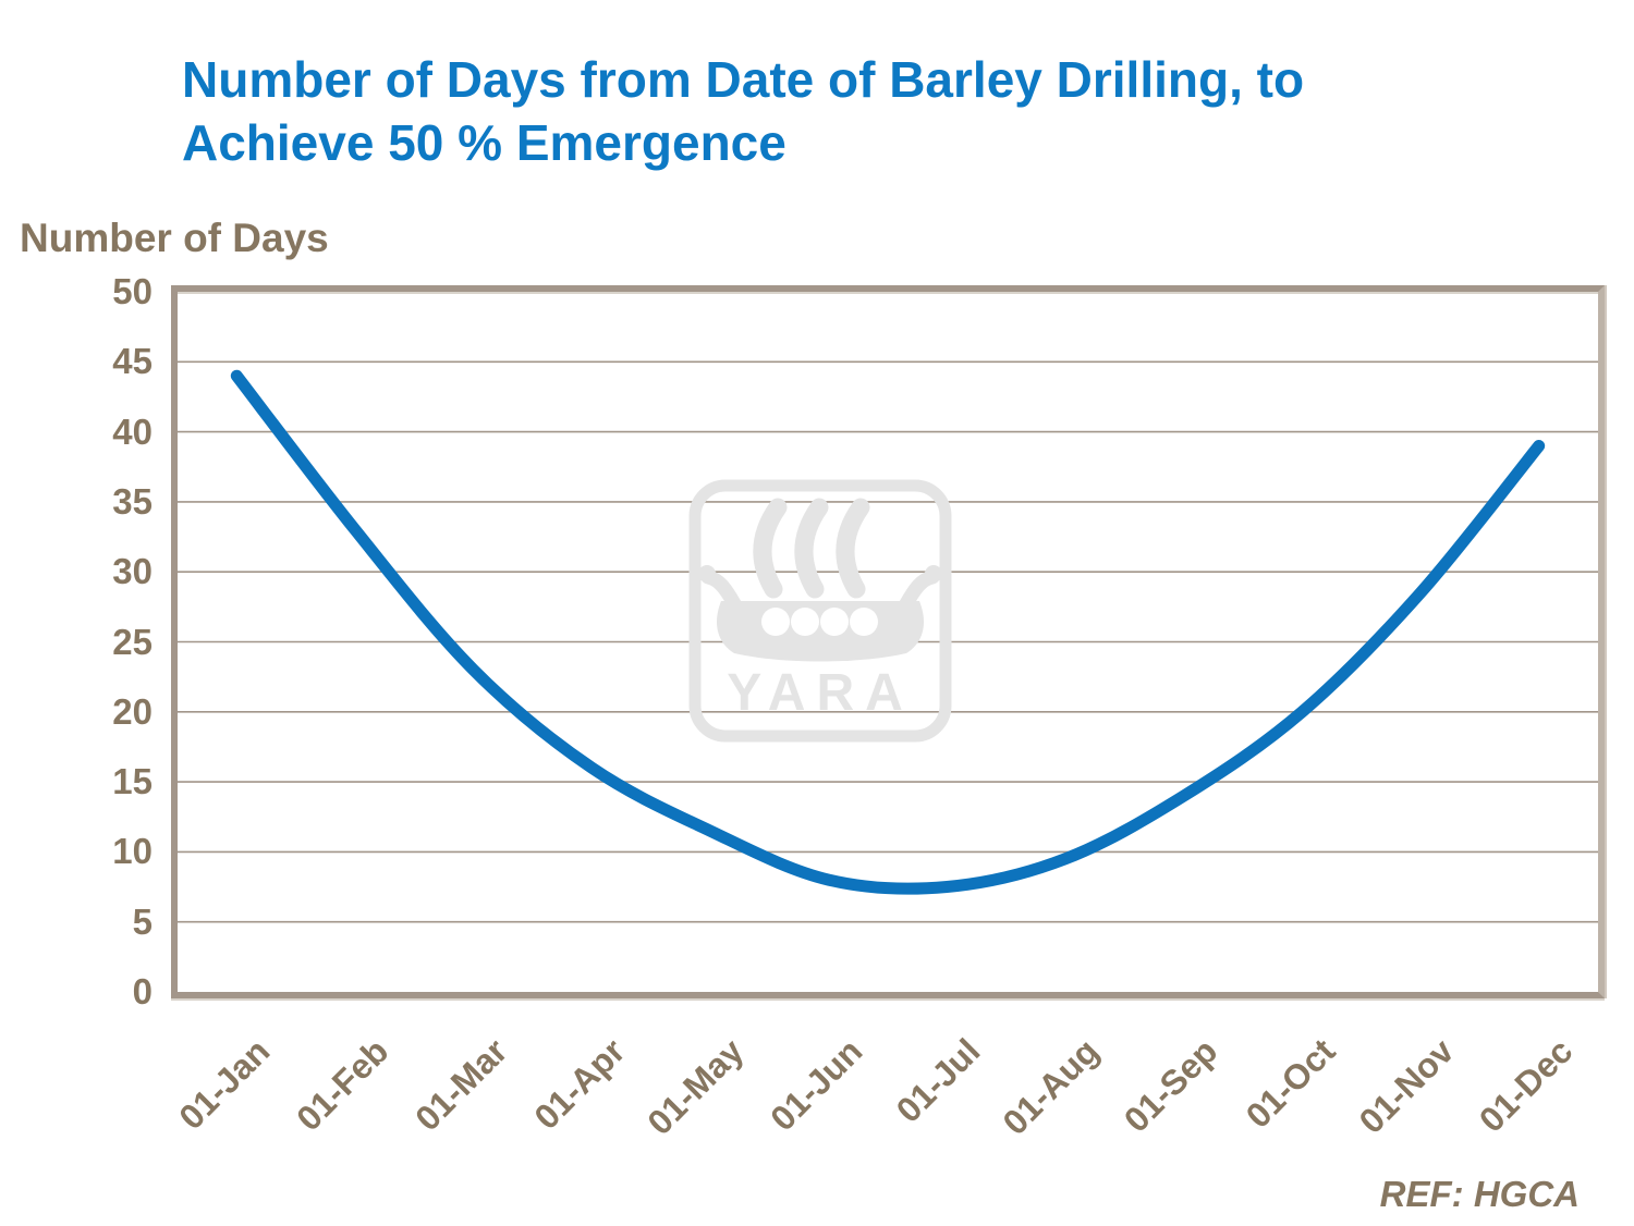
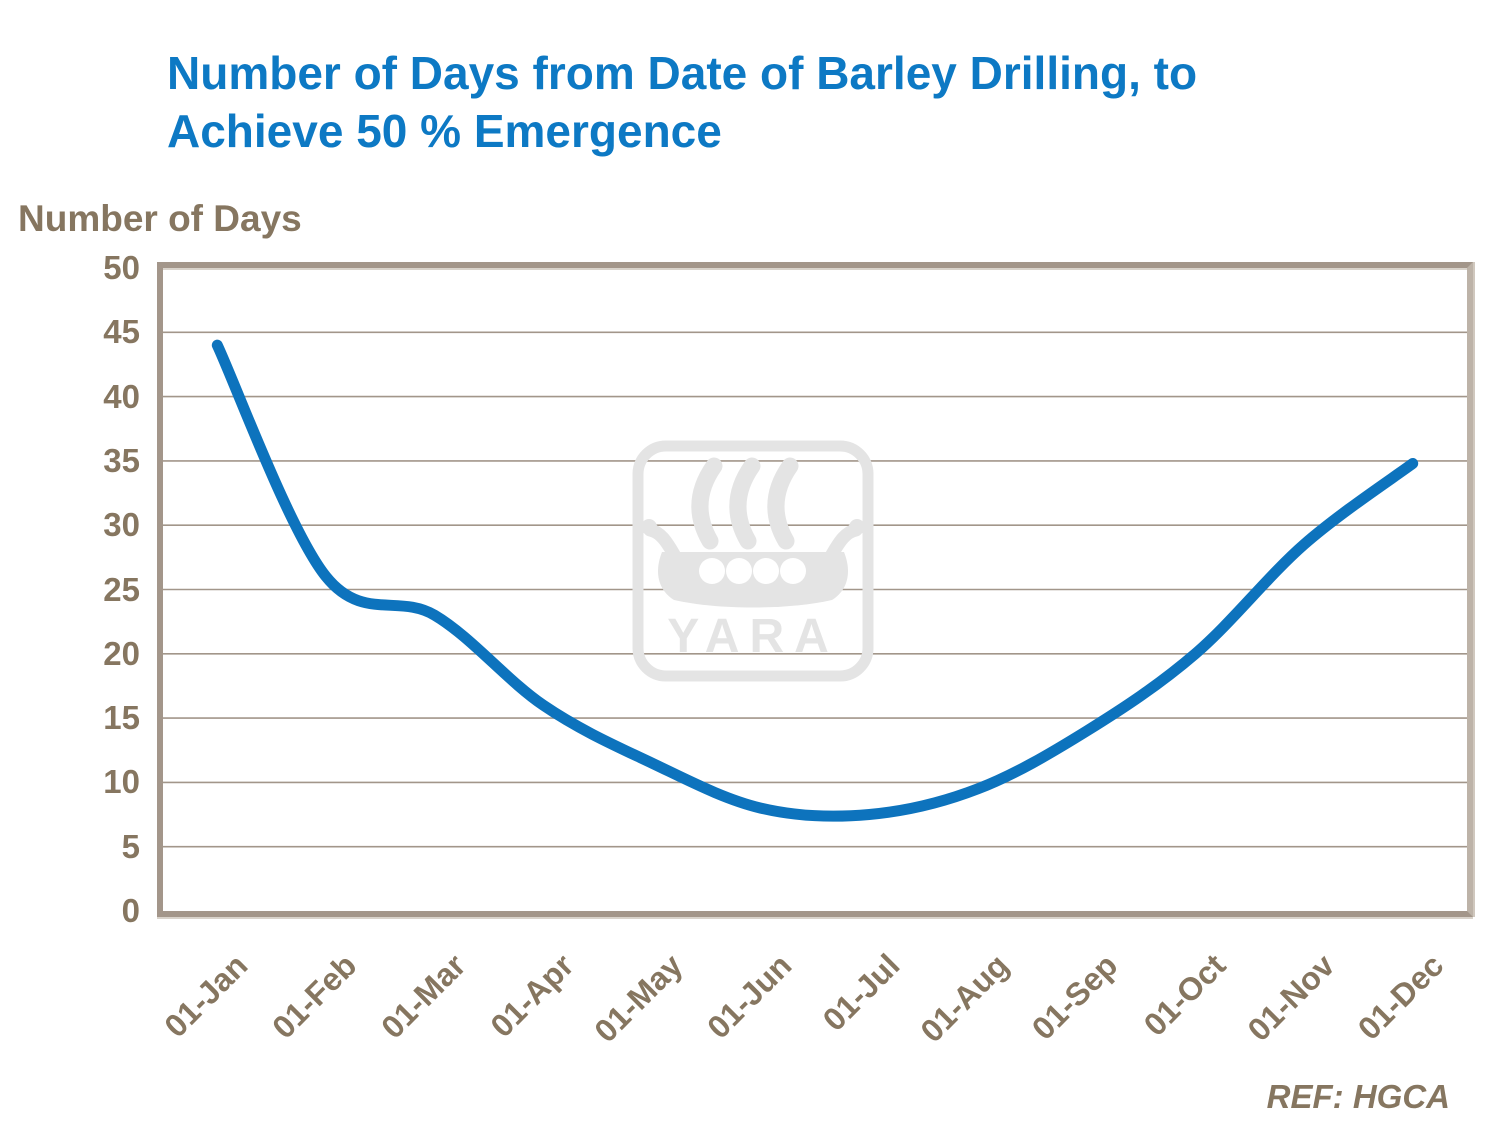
01-Feb: 33.0 -> 26.0
01-Dec: 39.0 -> 34.8
